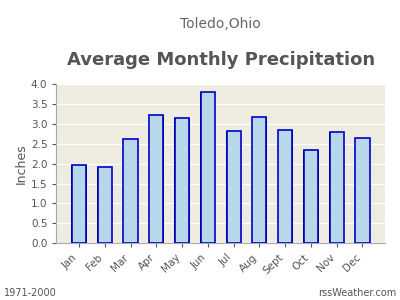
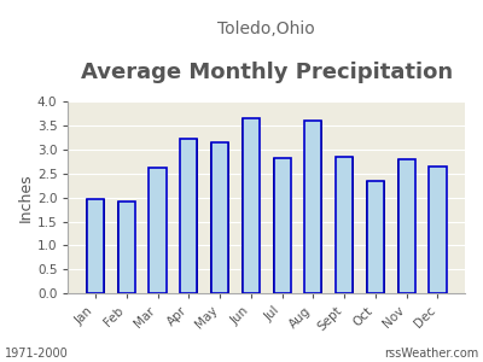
Jun: 3.82 -> 3.65
Aug: 3.18 -> 3.60
